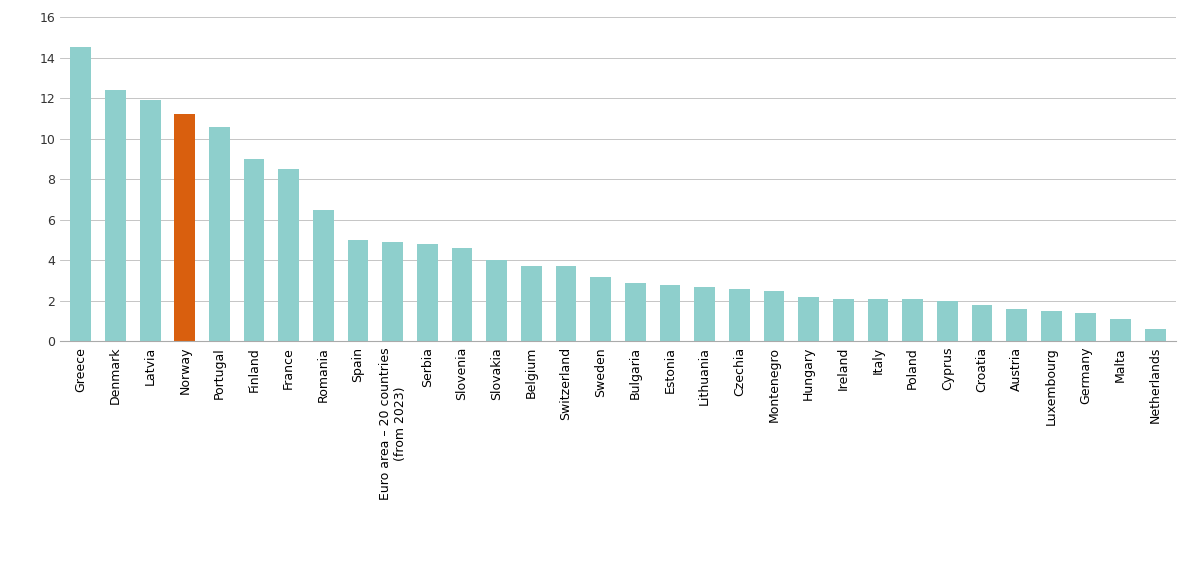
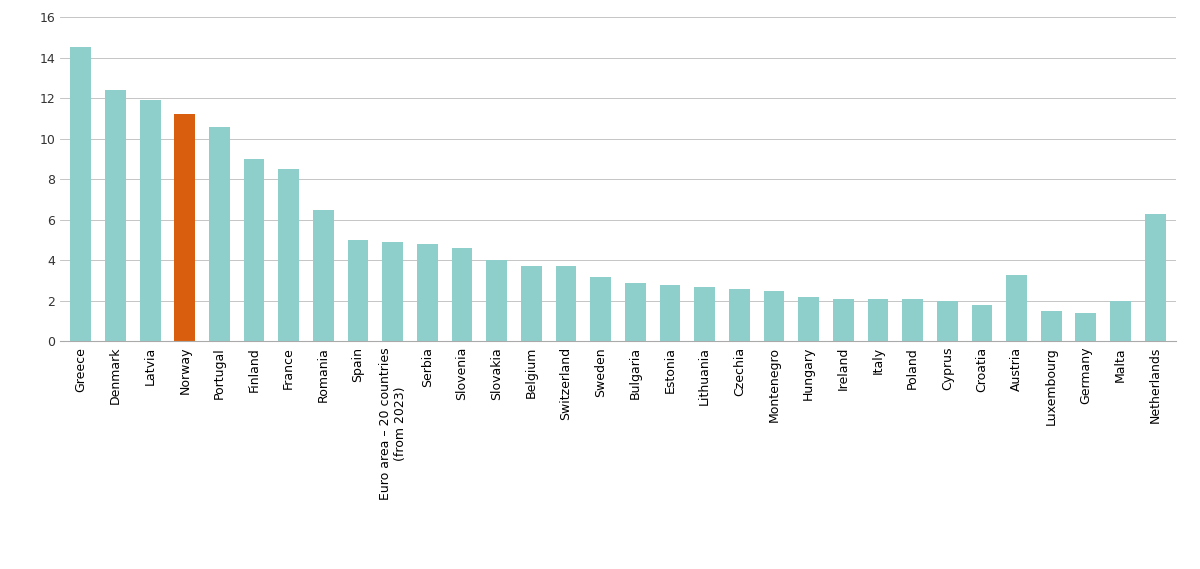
Austria: 1.6 -> 3.3
Malta: 1.1 -> 2.0
Netherlands: 0.6 -> 6.3
